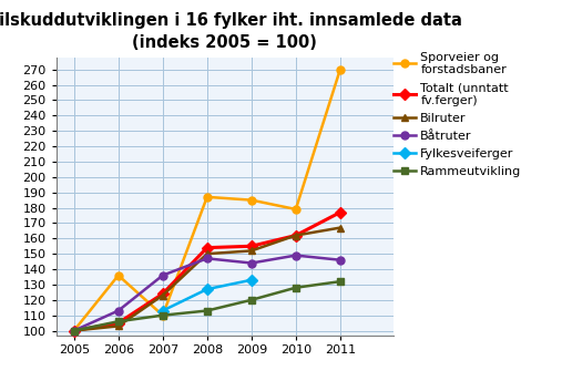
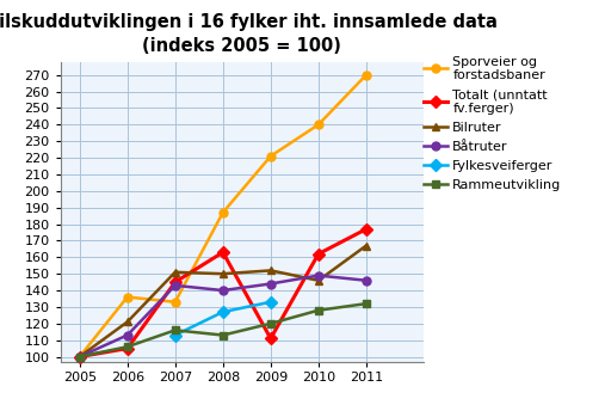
Bilruter/2006: 103 -> 121
Sporveier og forstadsbaner/2007: 110 -> 133
Totalt (unntatt fv.ferger)/2007: 124 -> 145
Bilruter/2007: 123 -> 151
Båtruter/2007: 136 -> 143
Rammeutvikling/2007: 110 -> 116
Totalt (unntatt fv.ferger)/2008: 154 -> 163
Båtruter/2008: 147 -> 140
Sporveier og forstadsbaner/2009: 185 -> 221
Totalt (unntatt fv.ferger)/2009: 155 -> 111
Sporveier og forstadsbaner/2010: 179 -> 240
Bilruter/2010: 162 -> 146
